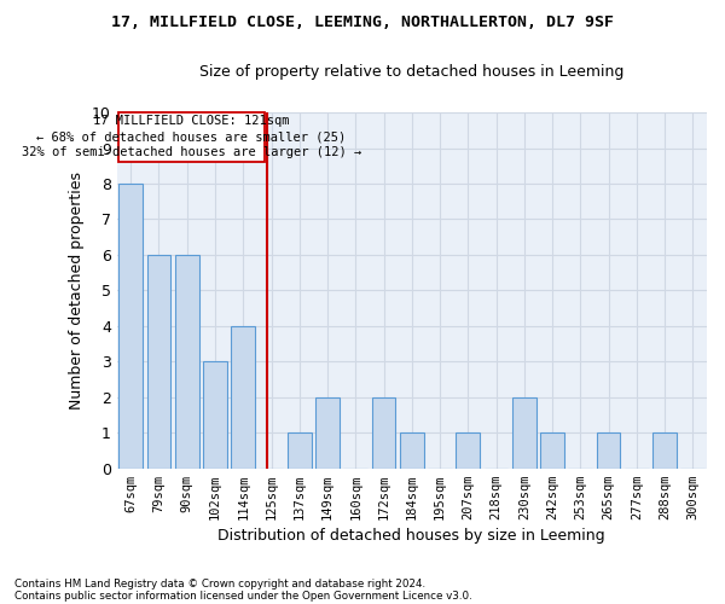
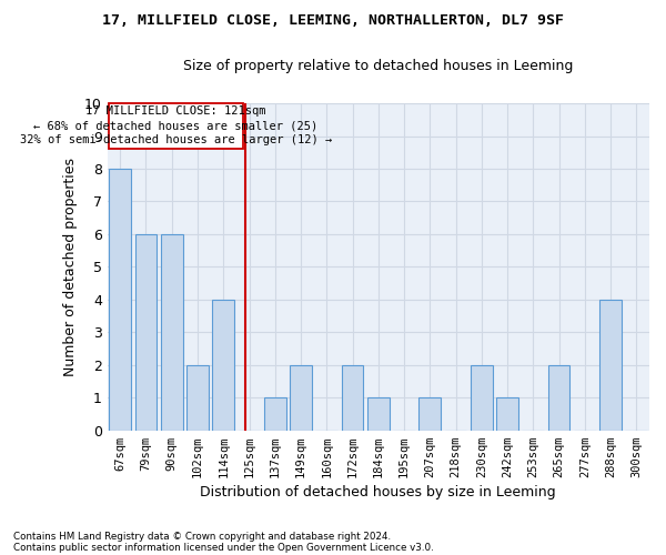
102sqm: 3 -> 2
265sqm: 1 -> 2
288sqm: 1 -> 4
